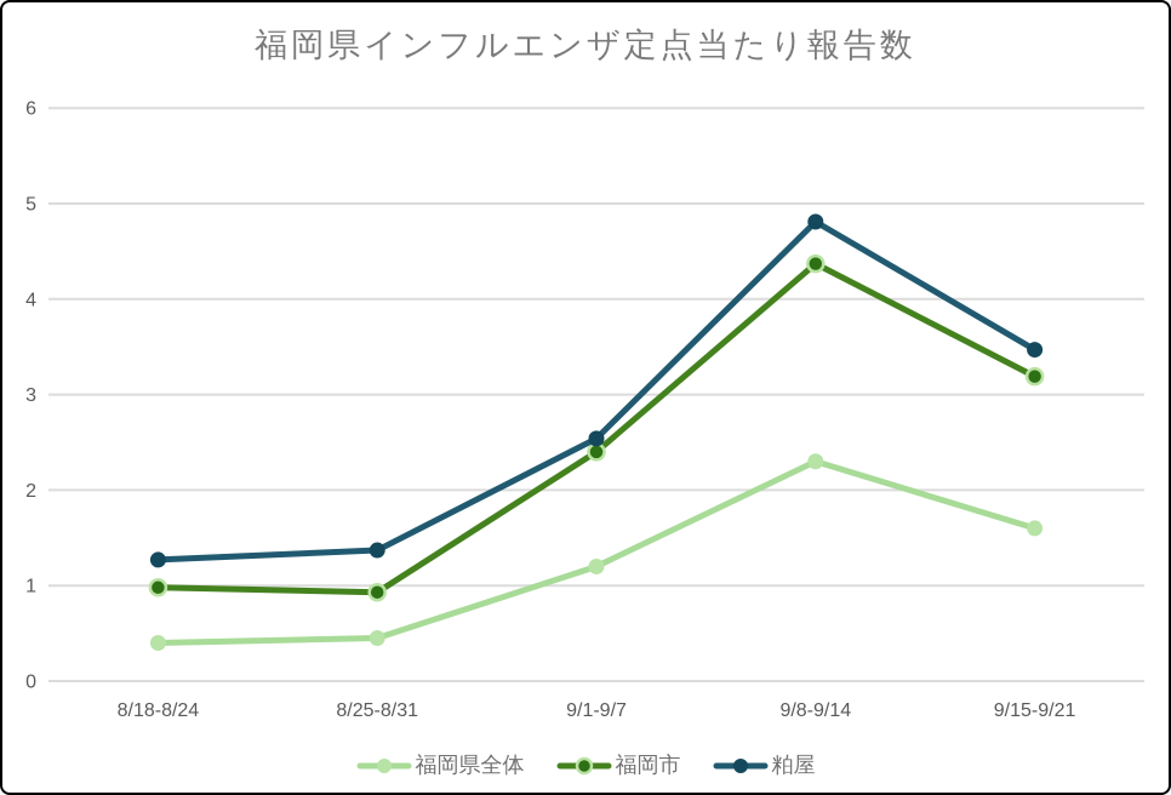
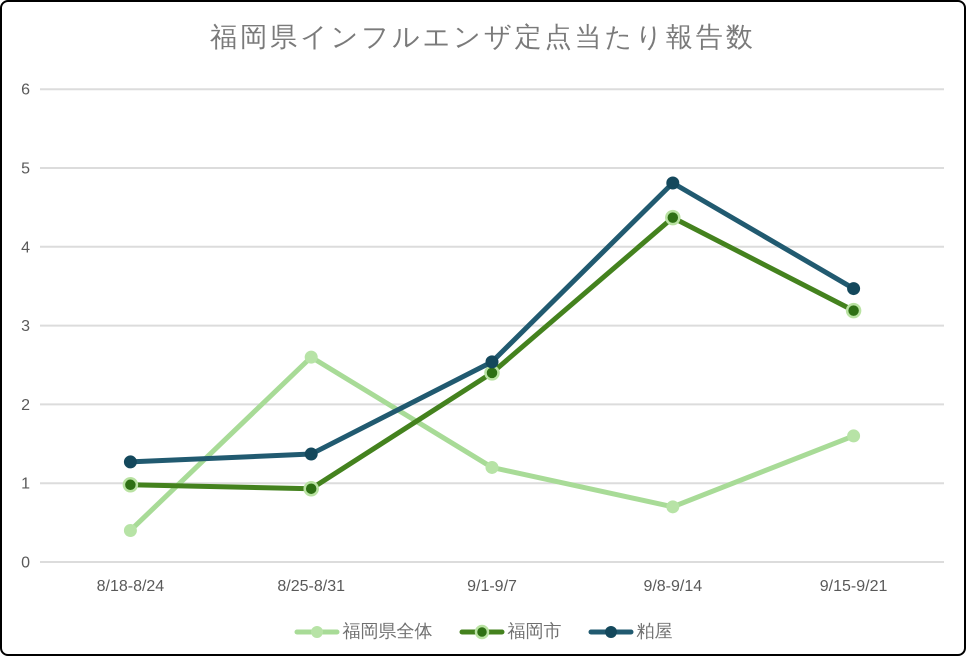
福岡県全体/8/25-8/31: 0.5 -> 2.6
福岡県全体/9/8-9/14: 2.3 -> 0.7
